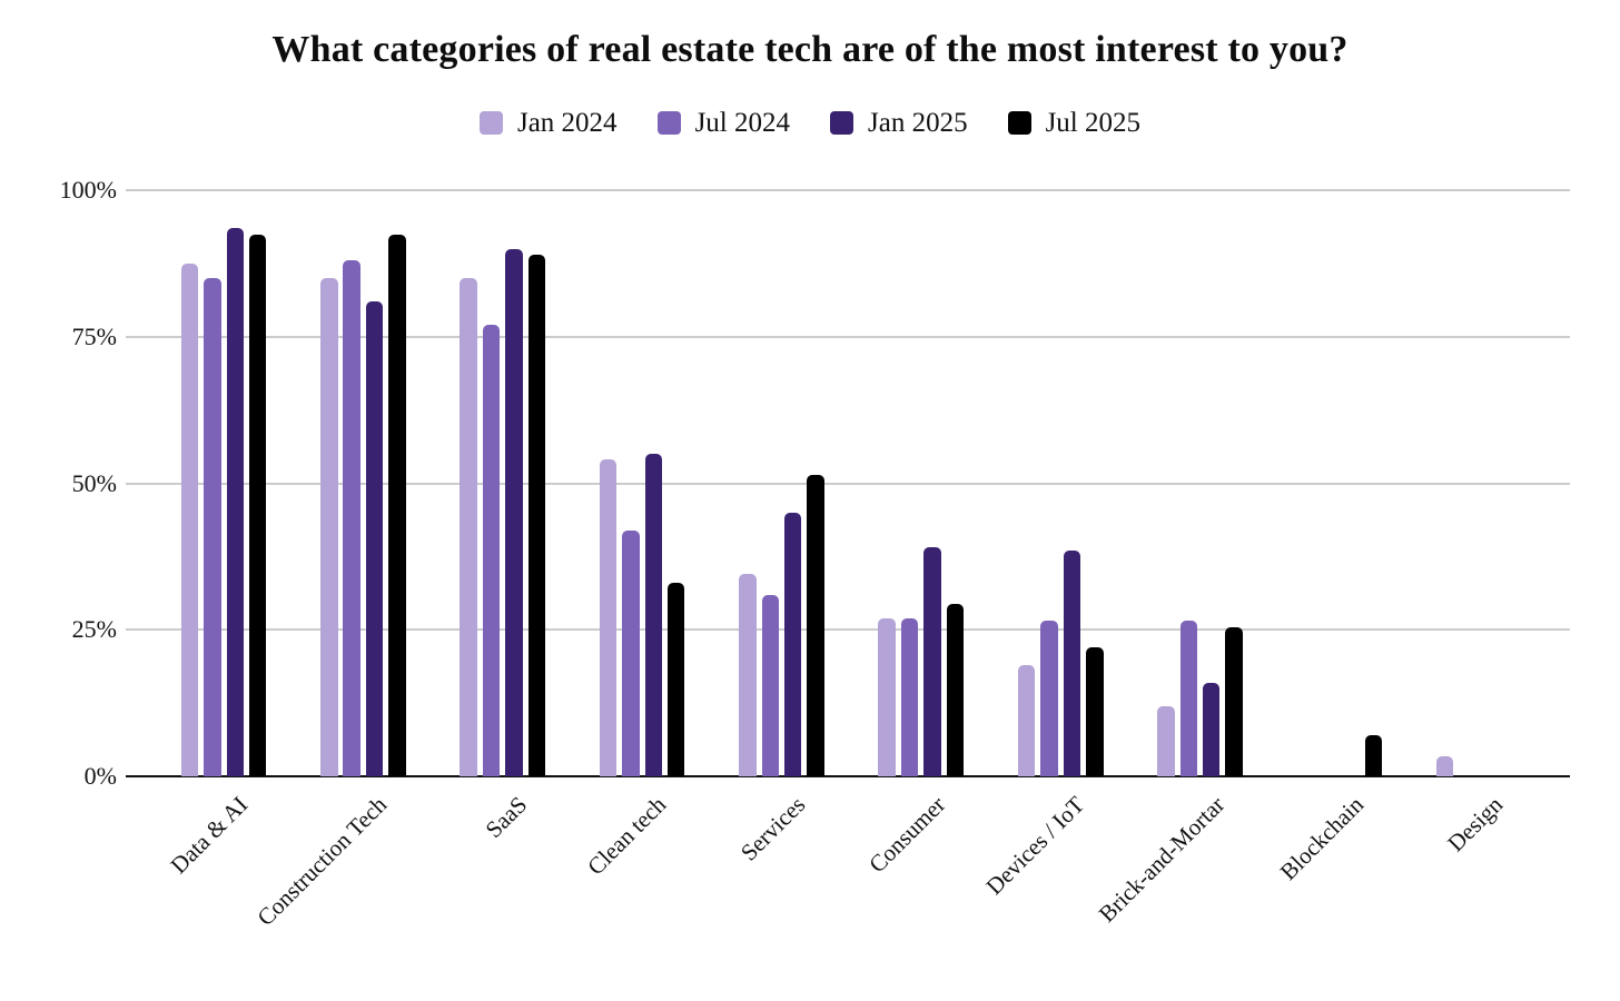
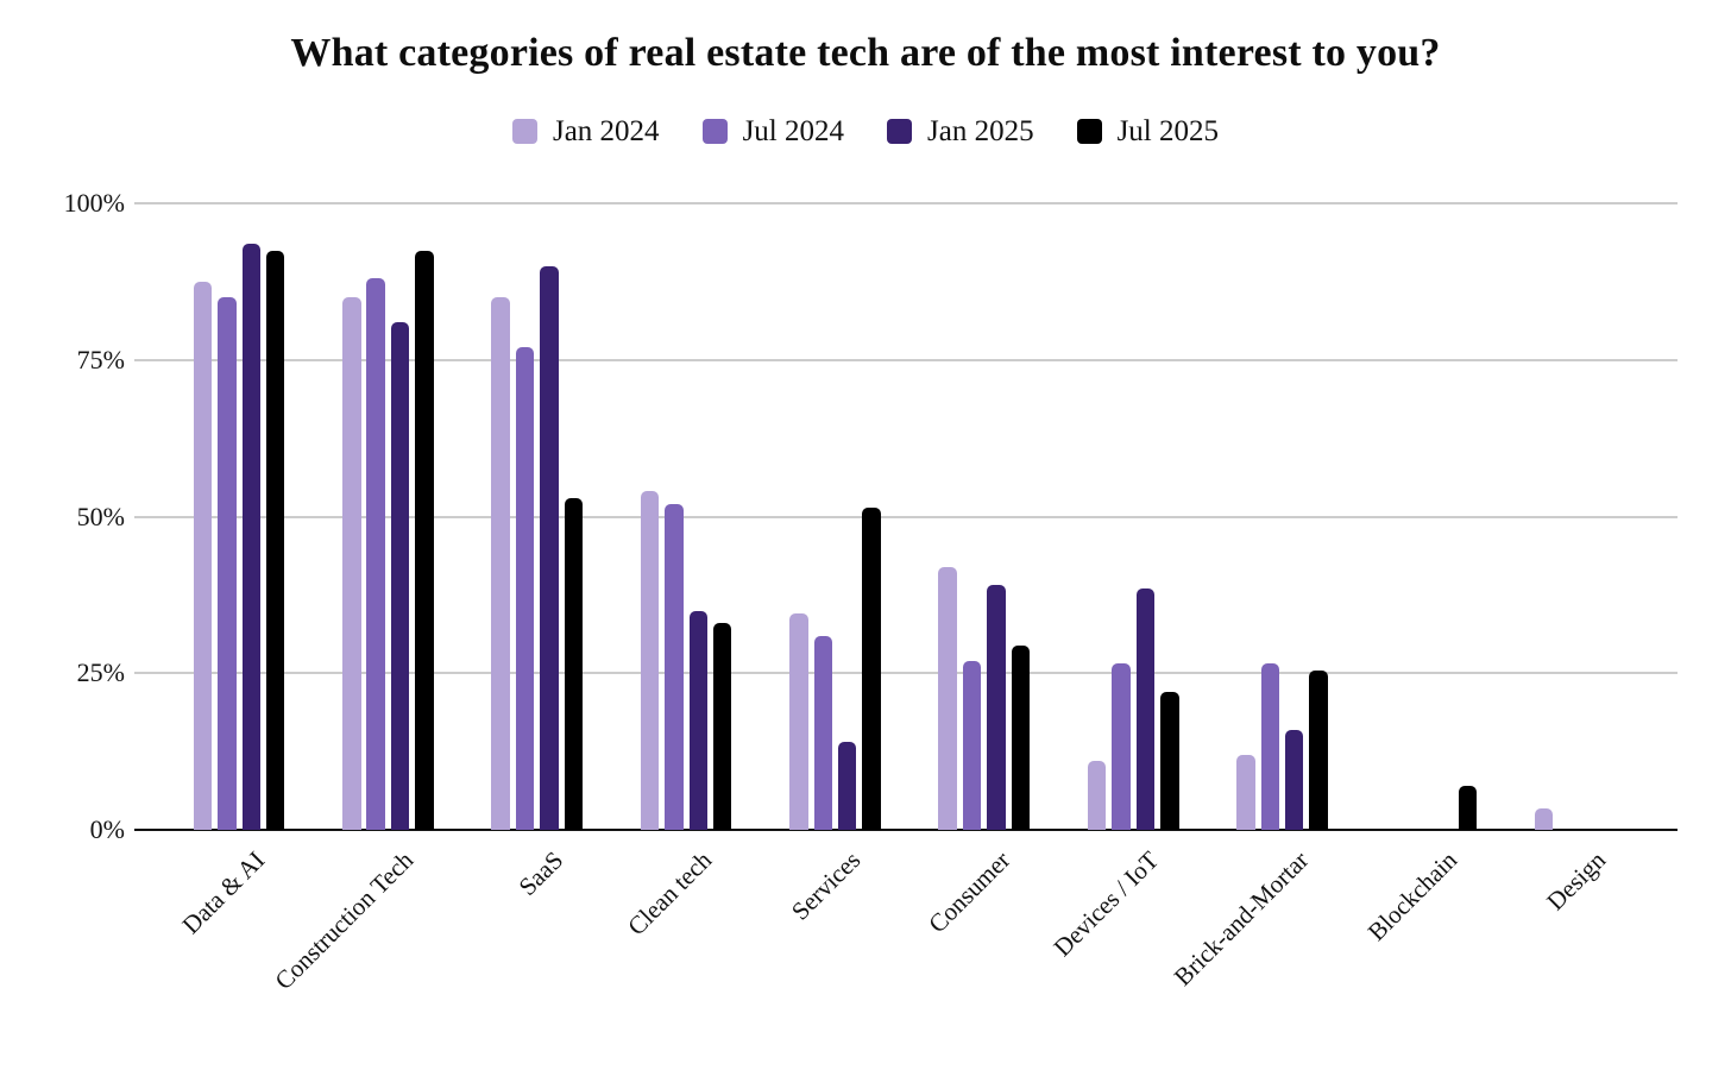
Jul 2025/SaaS: 89% -> 53%
Jul 2024/Clean tech: 42% -> 52%
Jan 2025/Clean tech: 55% -> 35%
Jan 2025/Services: 45% -> 14%
Jan 2024/Consumer: 27% -> 42%
Jan 2024/Devices / IoT: 19% -> 11%
